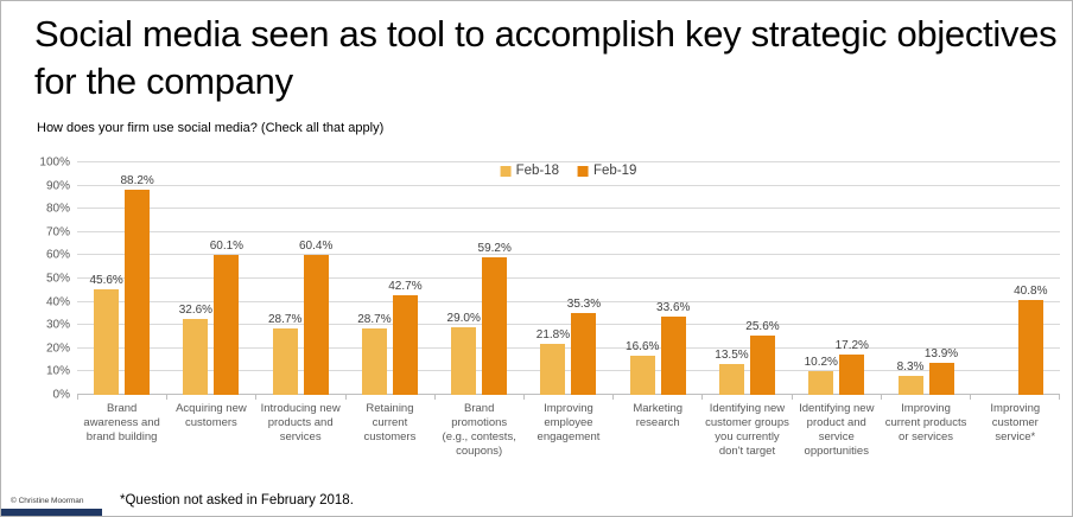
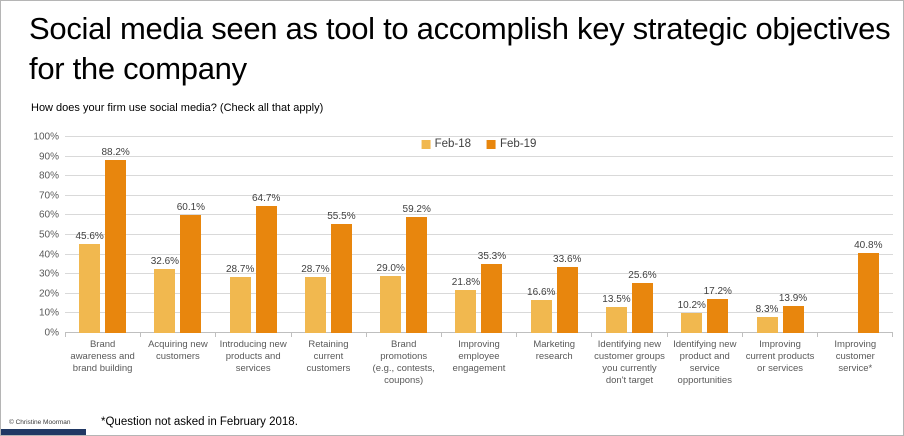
Feb-19/Introducing new products and services: 60.4% -> 64.7%
Feb-19/Retaining current customers: 42.7% -> 55.5%
